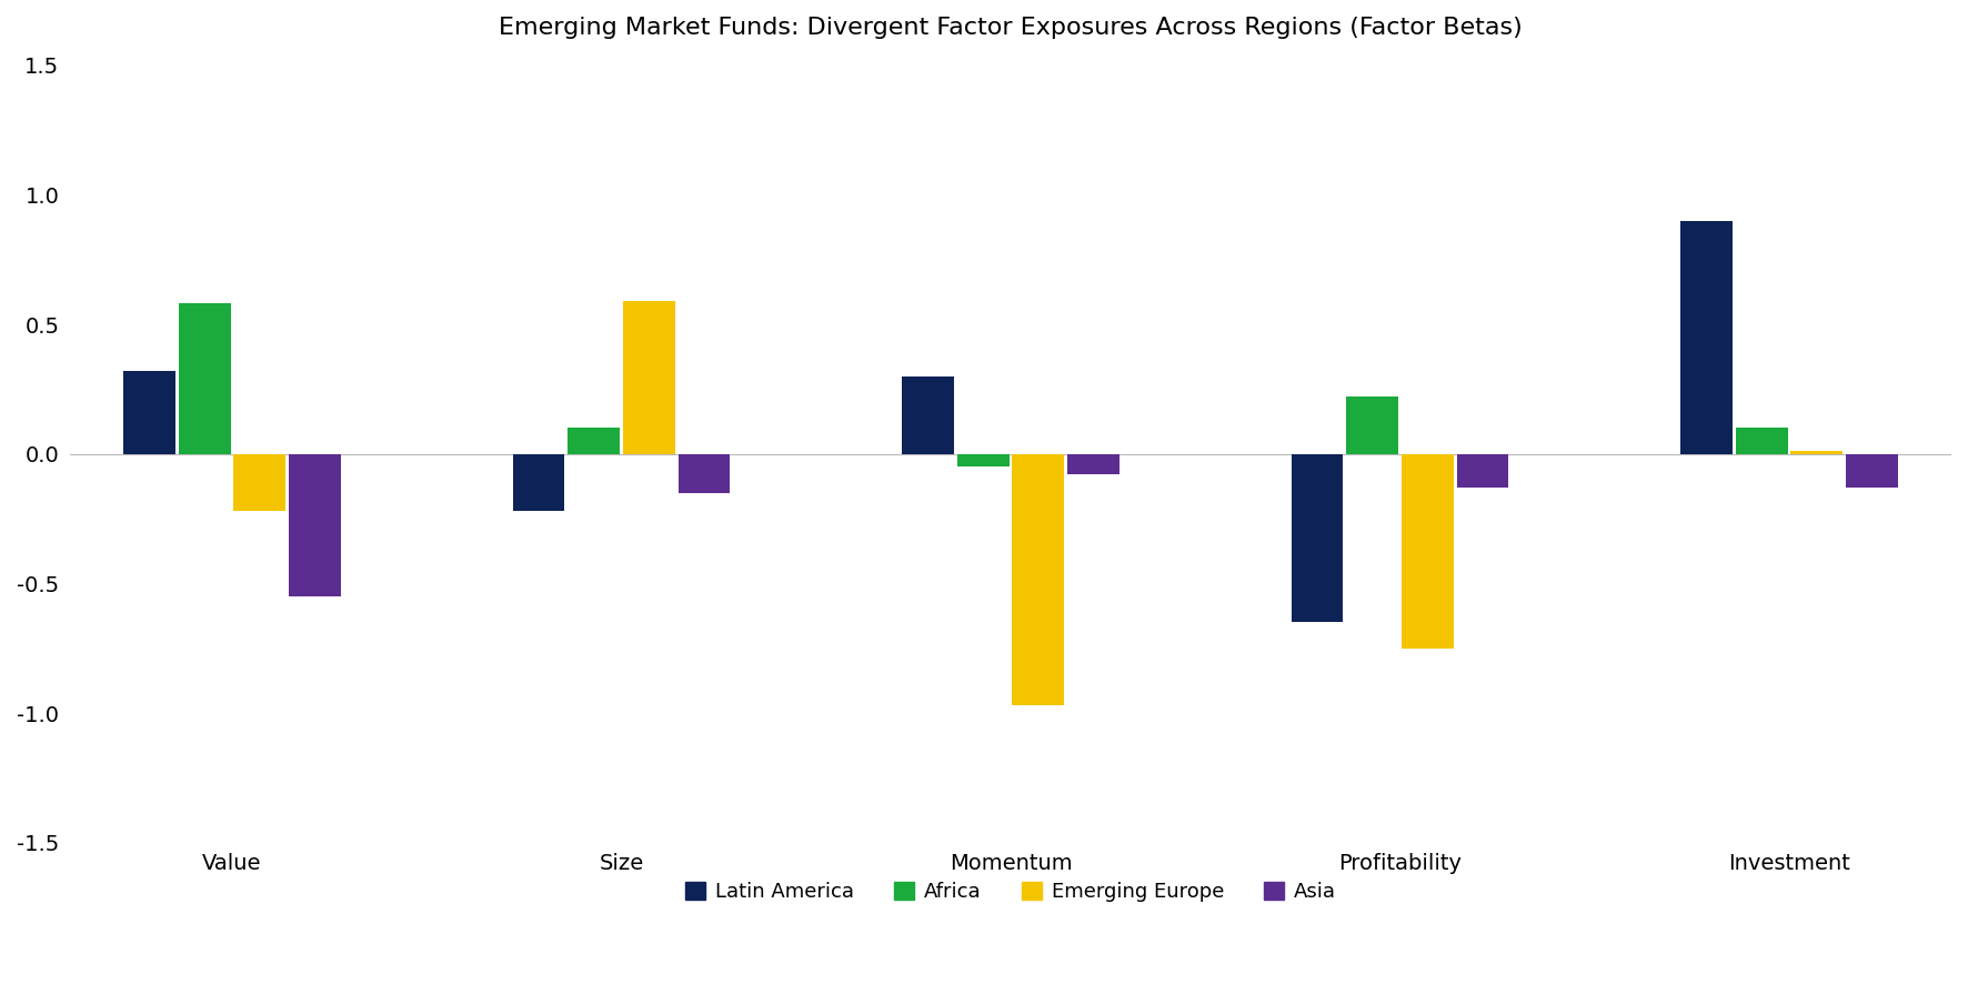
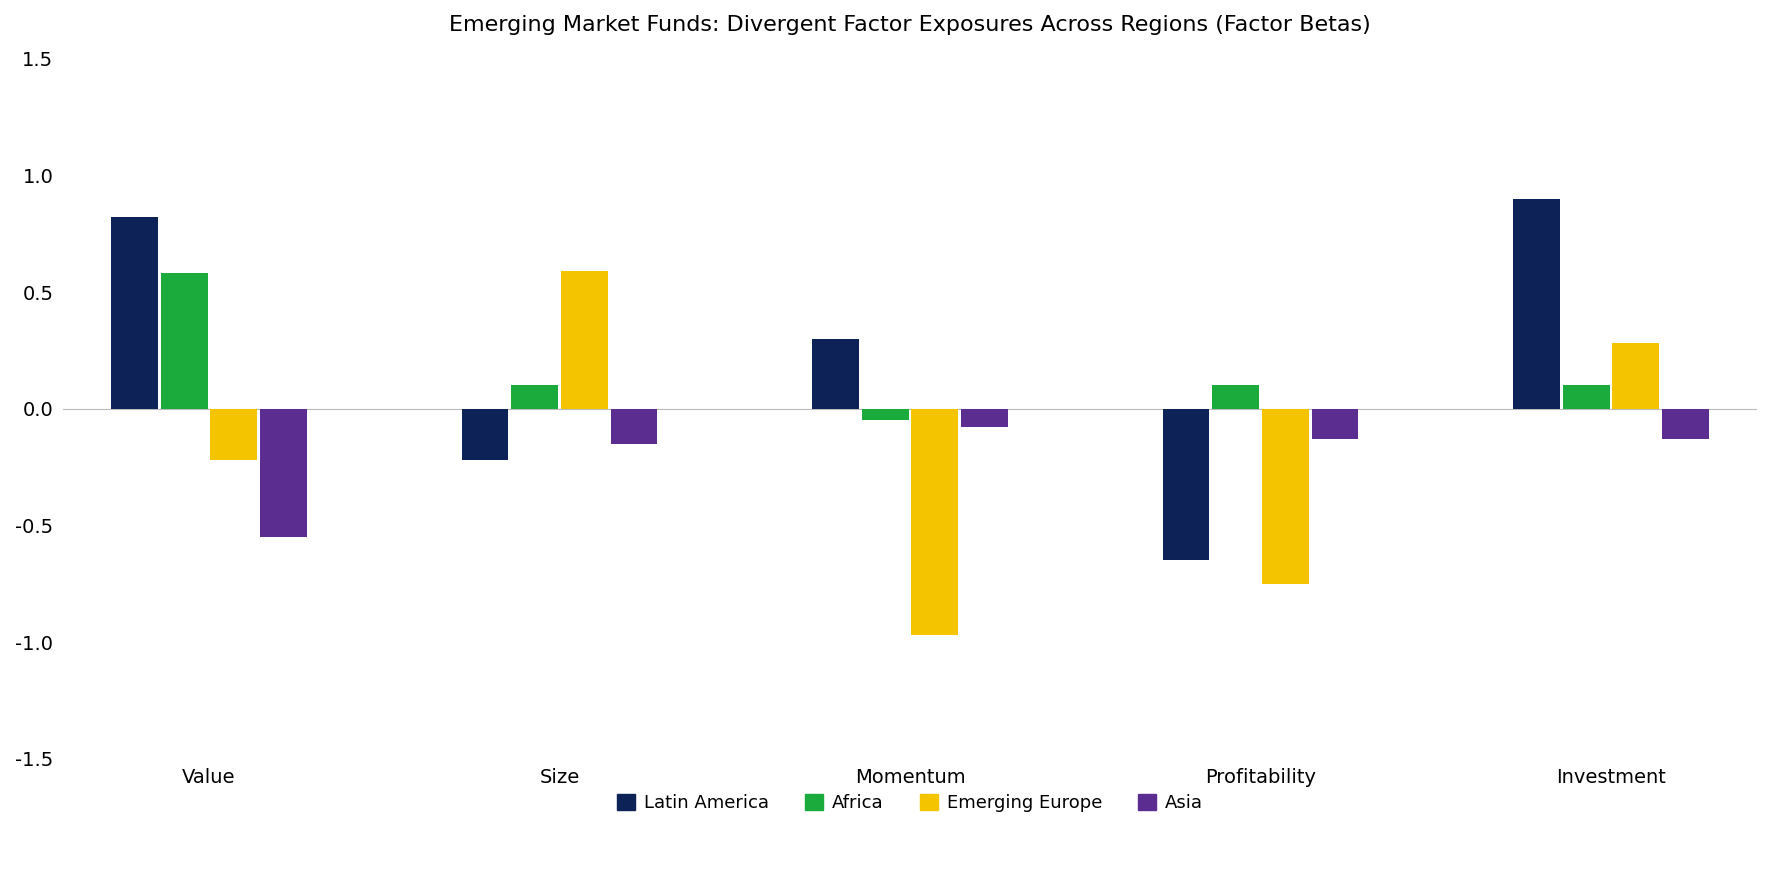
Latin America/Value: 0.32 -> 0.82
Africa/Profitability: 0.22 -> 0.10
Emerging Europe/Investment: 0.01 -> 0.28
